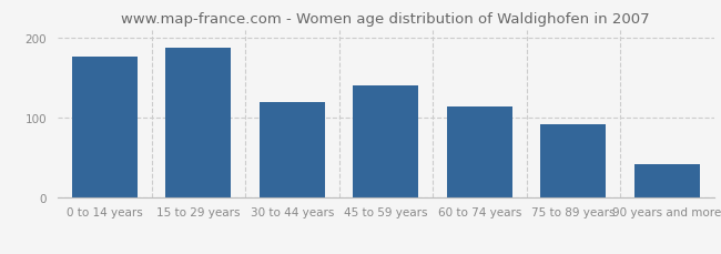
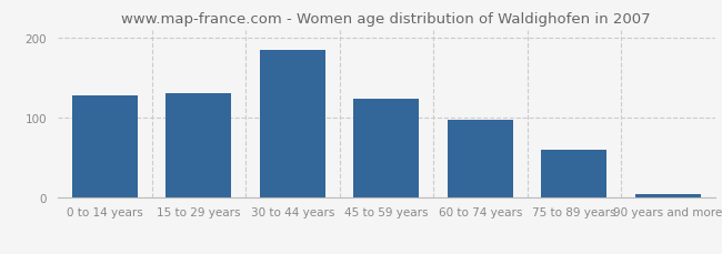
0 to 14 years: 176 -> 128
15 to 29 years: 188 -> 130
30 to 44 years: 120 -> 185
45 to 59 years: 140 -> 123
60 to 74 years: 114 -> 97
75 to 89 years: 92 -> 60
90 years and more: 42 -> 5
